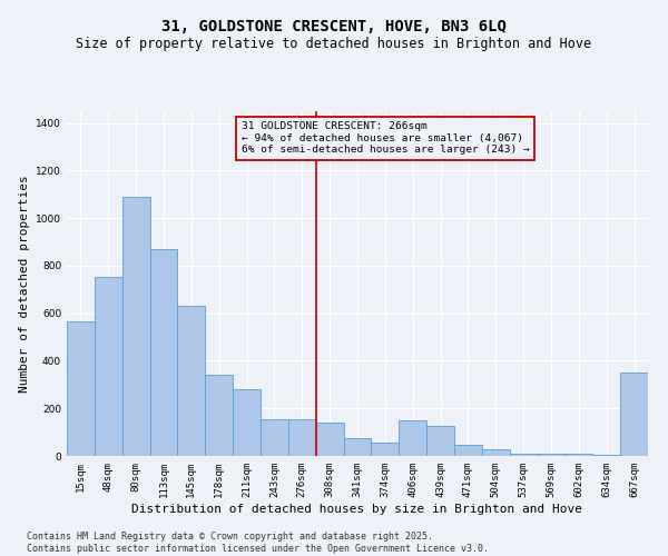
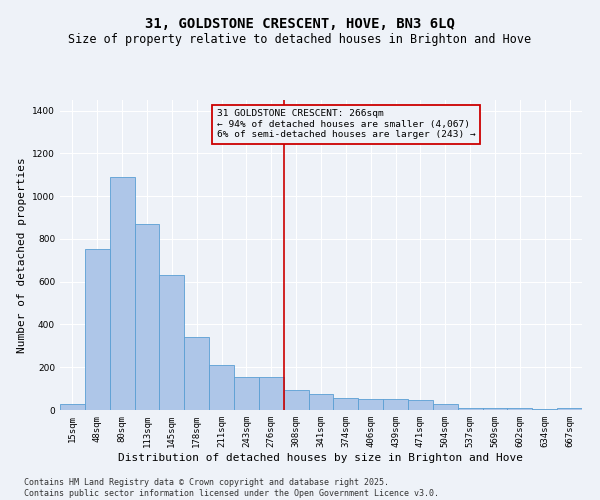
15sqm: 565 -> 30
211sqm: 280 -> 210
308sqm: 140 -> 95
406sqm: 150 -> 50
439sqm: 125 -> 50
667sqm: 350 -> 10
